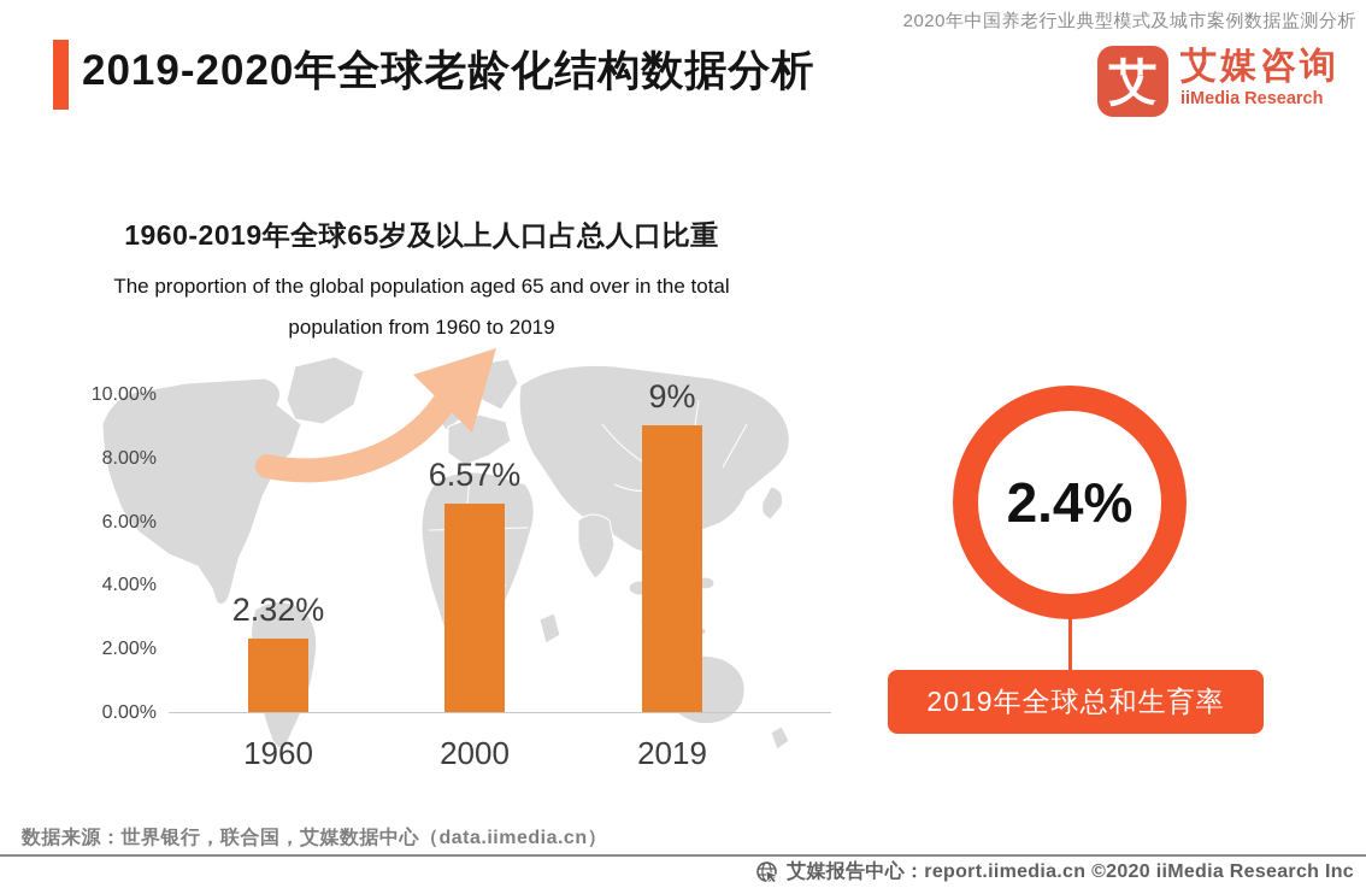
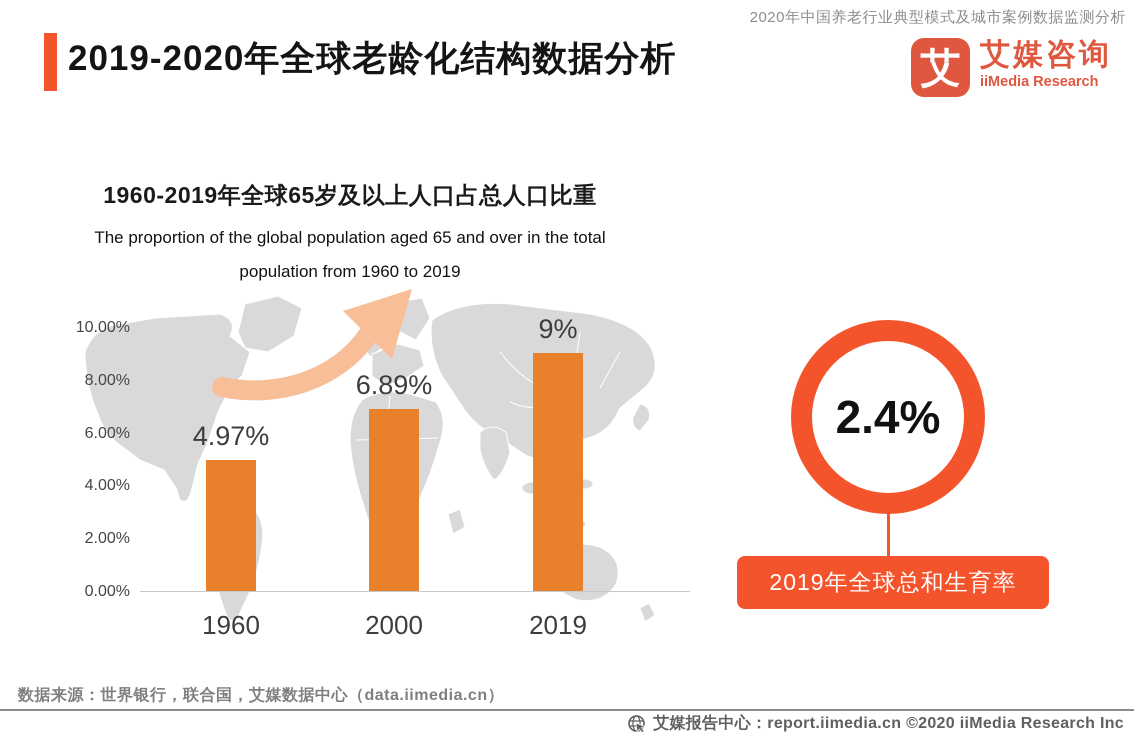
1960: 2.32% -> 4.97%
2000: 6.57% -> 6.89%
